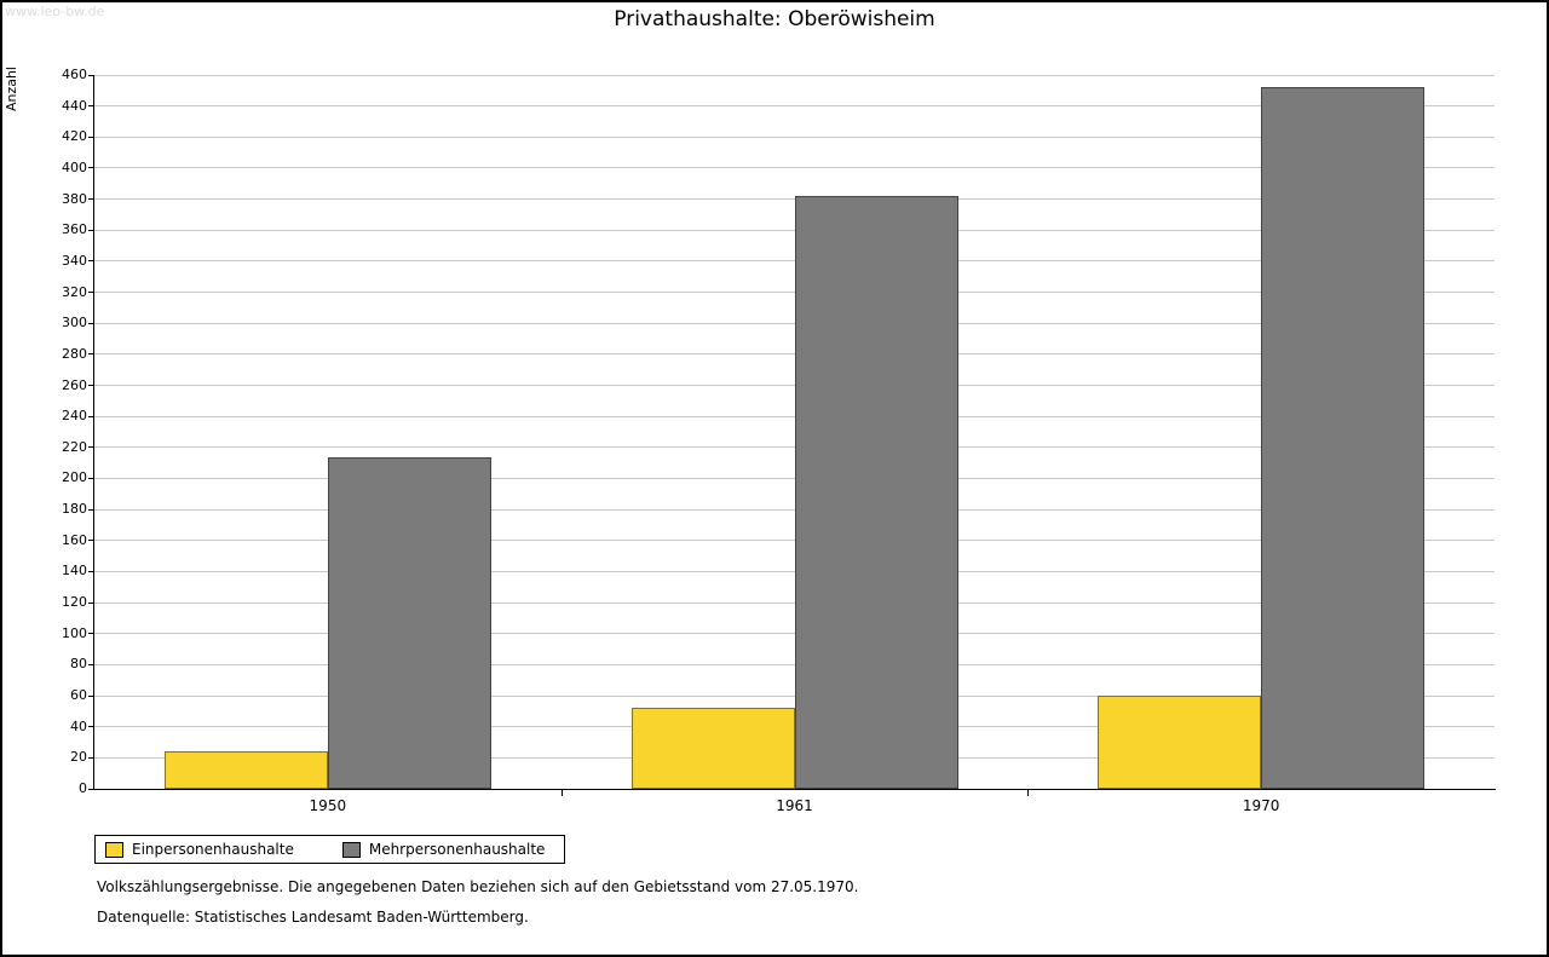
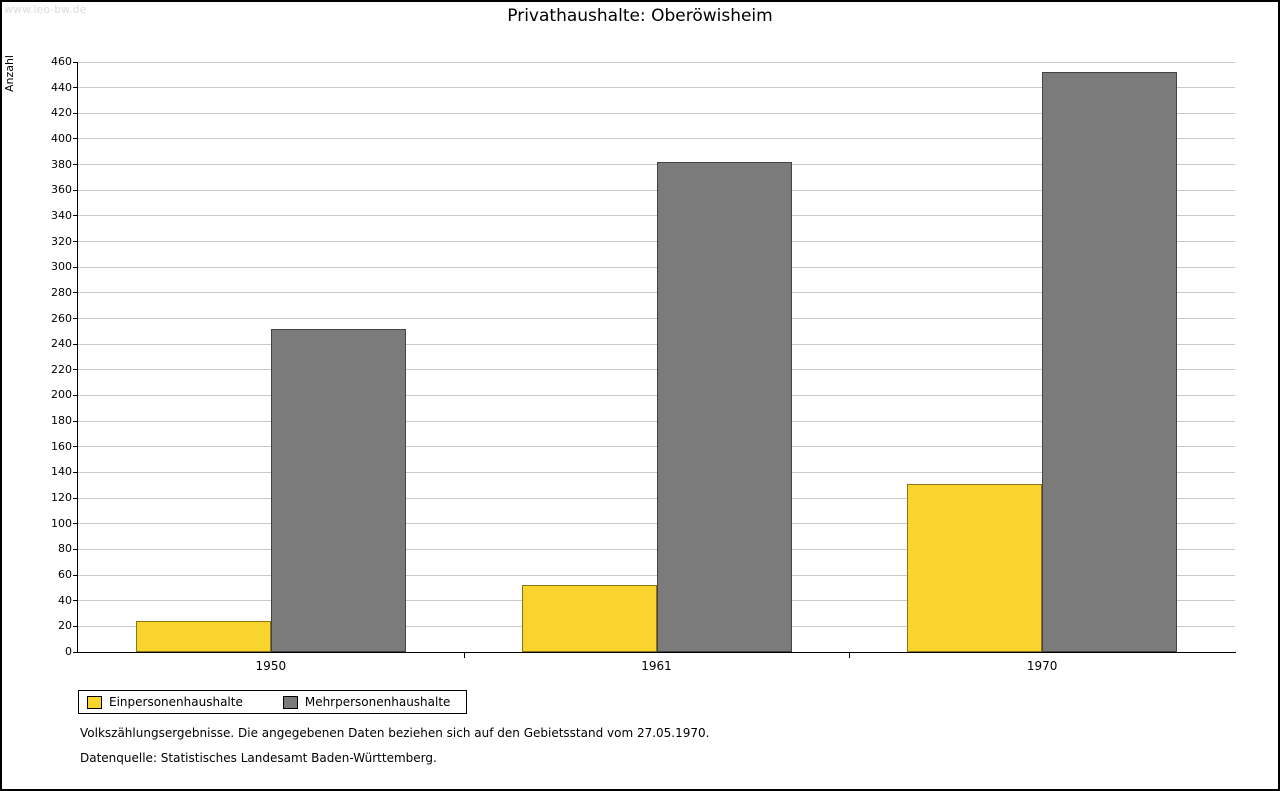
Mehrpersonenhaushalte/1950: 214 -> 252
Einpersonenhaushalte/1970: 60 -> 131
